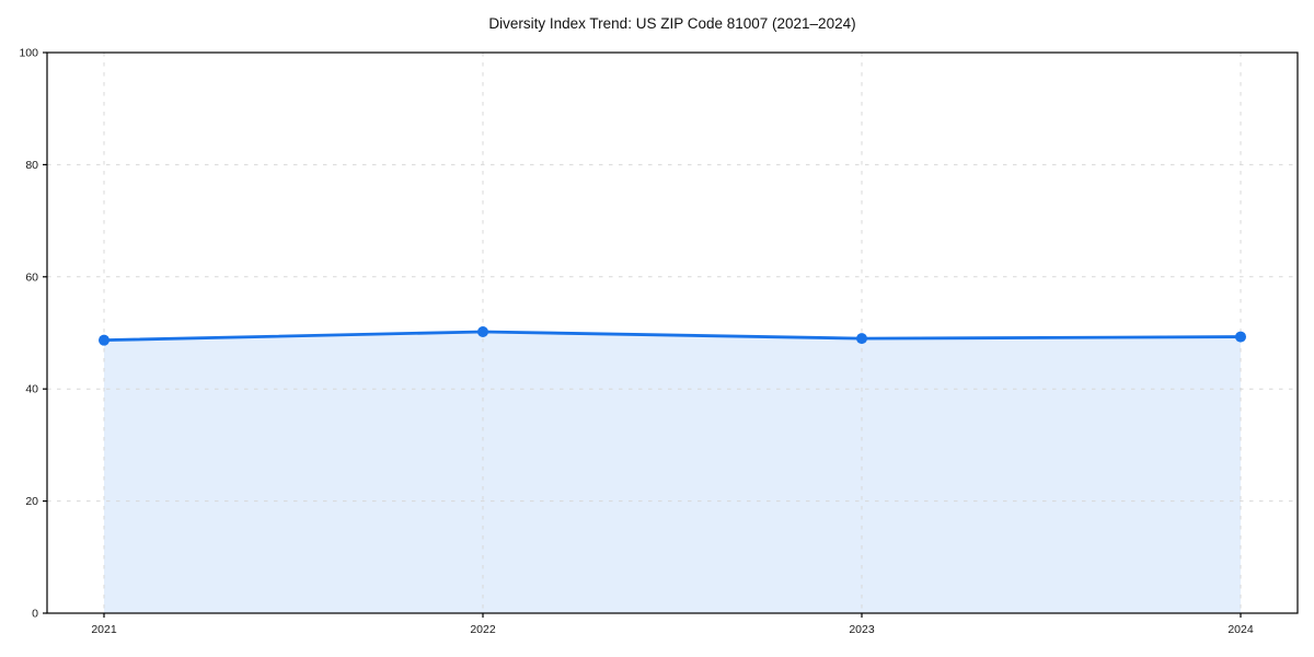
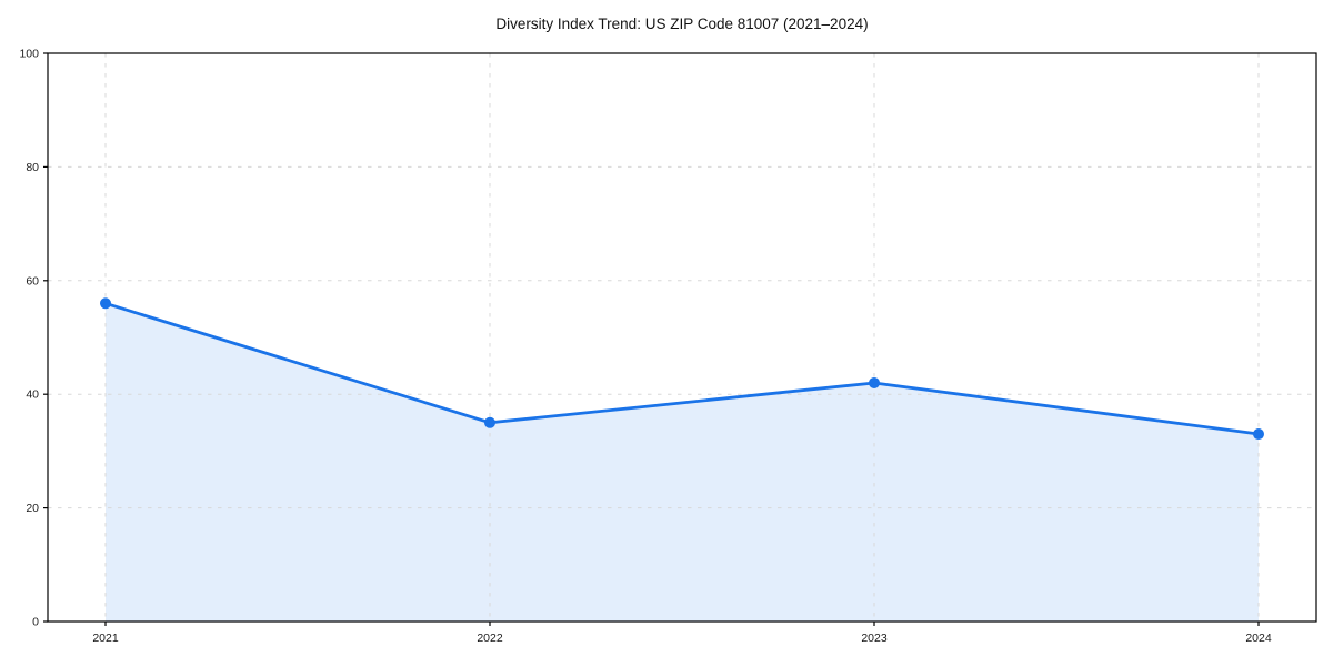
2021: 49 -> 56
2022: 50 -> 35
2023: 49 -> 42
2024: 49 -> 33
